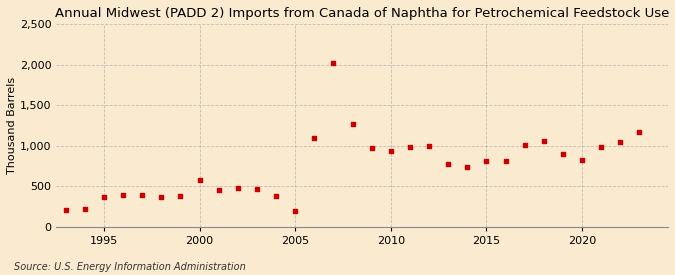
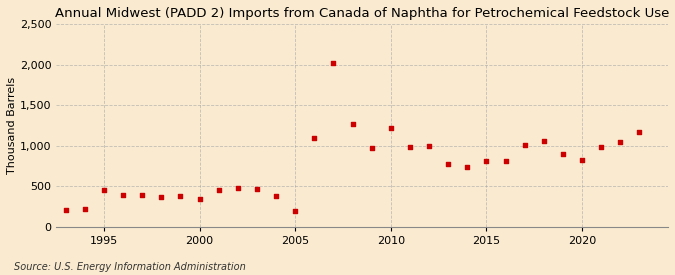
1995: 360 -> 460
2000: 580 -> 340
2010: 940 -> 1,220
